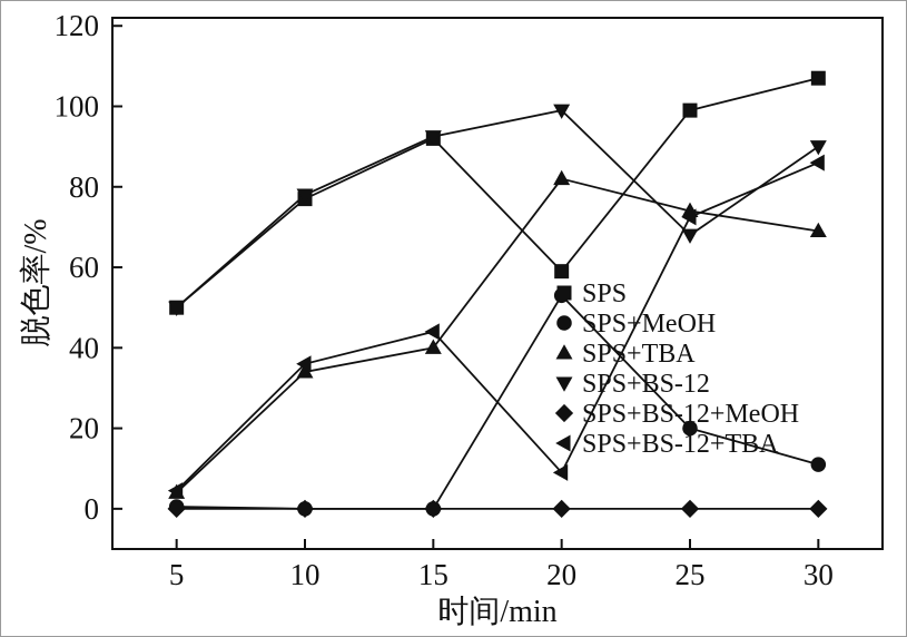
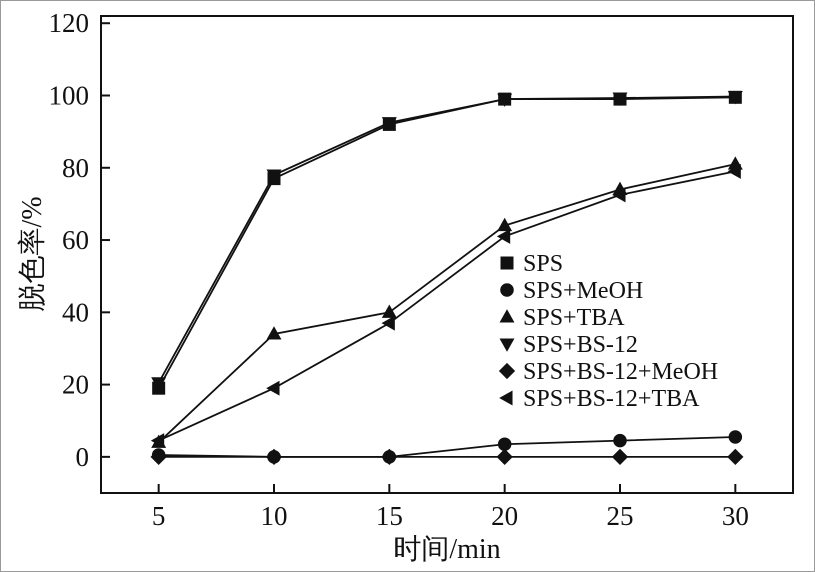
SPS/5: 50 -> 19
SPS+BS-12/5: 50 -> 20
SPS+BS-12+TBA/10: 36 -> 19
SPS+BS-12+TBA/15: 44 -> 37
SPS/20: 59 -> 99
SPS+MeOH/20: 53 -> 4
SPS+TBA/20: 82 -> 64
SPS+BS-12+TBA/20: 9 -> 61
SPS+MeOH/25: 20 -> 4
SPS+BS-12/25: 68 -> 99
SPS/30: 107 -> 100
SPS+MeOH/30: 11 -> 6
SPS+TBA/30: 69 -> 81
SPS+BS-12/30: 90 -> 100
SPS+BS-12+TBA/30: 86 -> 79
